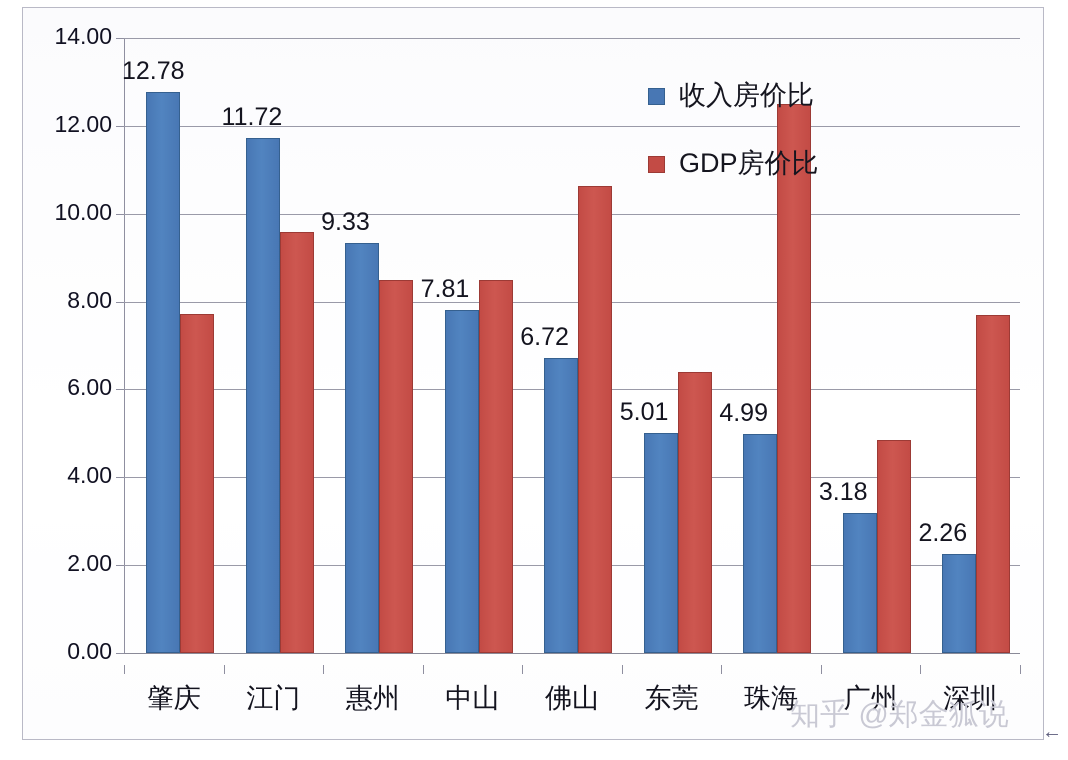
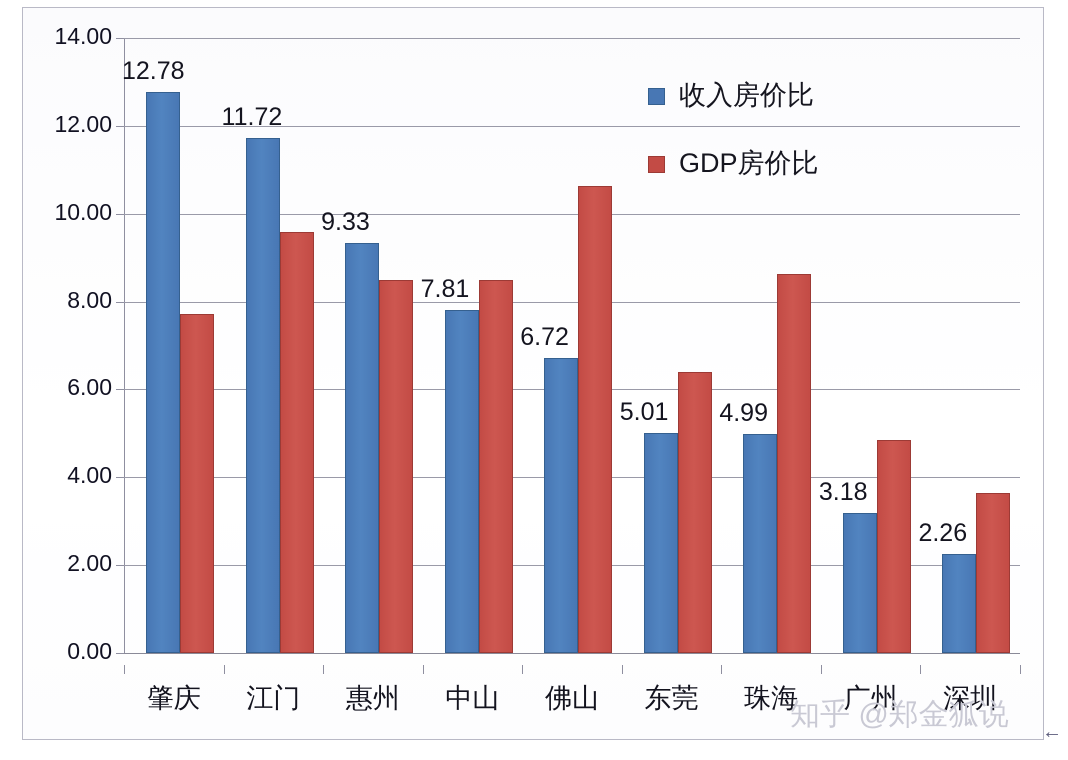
GDP房价比/珠海: 12.5 -> 8.6
GDP房价比/深圳: 7.7 -> 3.6
